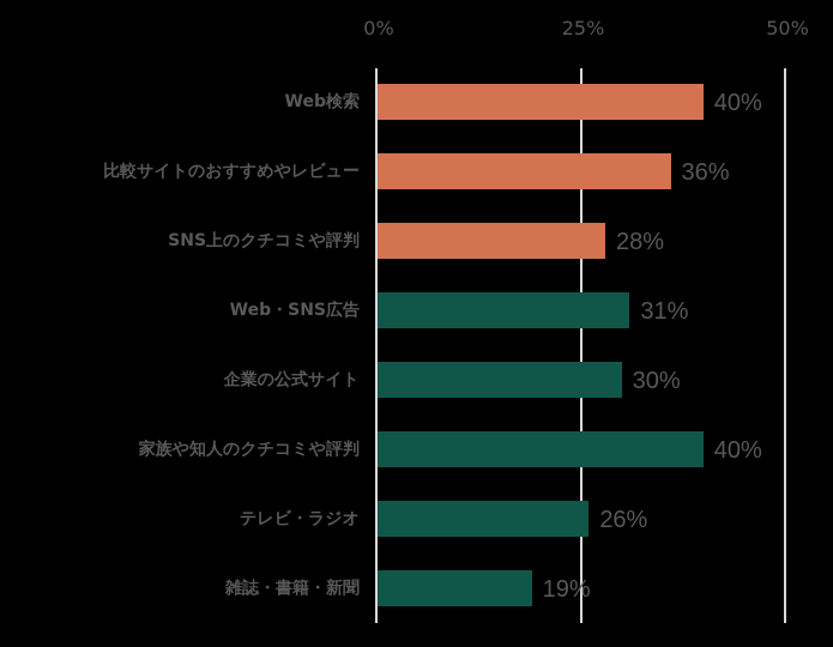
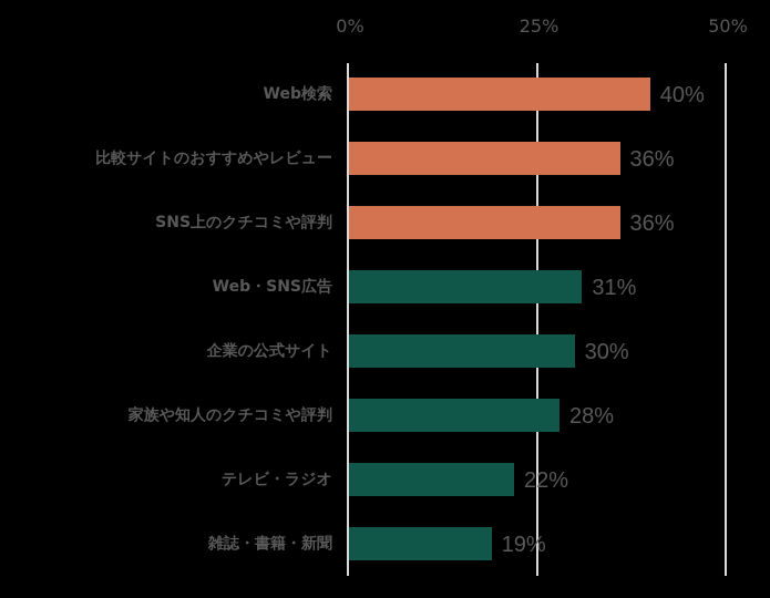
SNS上のクチコミや評判: 28% -> 36%
家族や知人のクチコミや評判: 40% -> 28%
テレビ・ラジオ: 26% -> 22%
